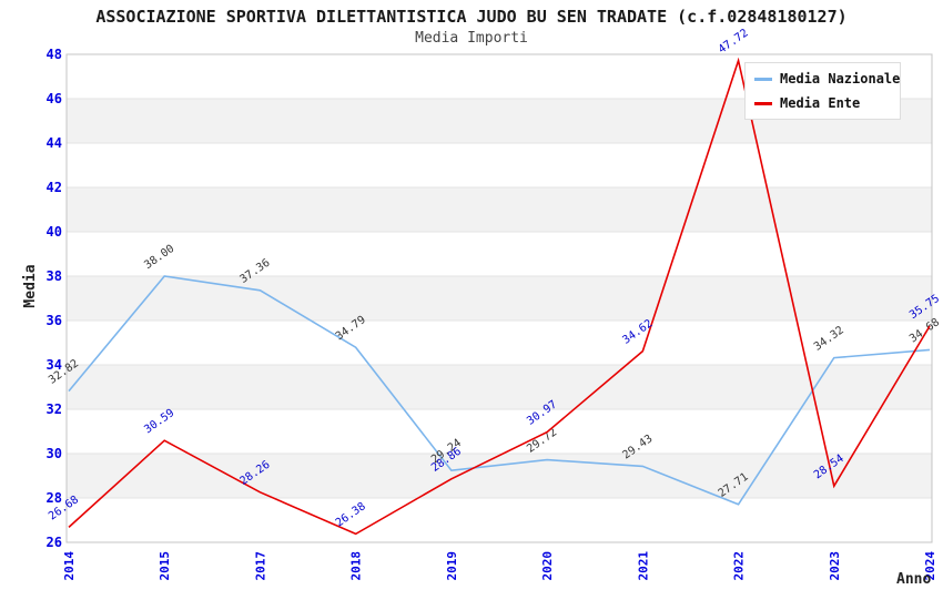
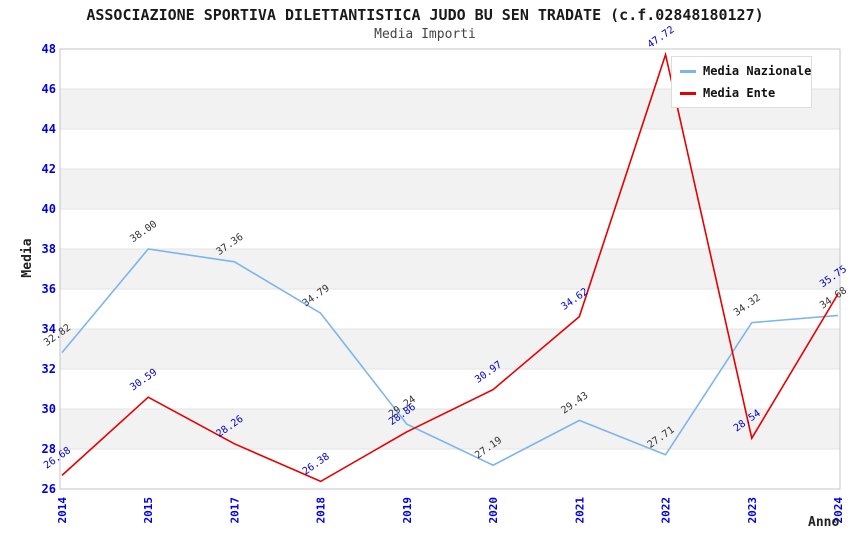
Media Nazionale/2020: 29.72 -> 27.19
